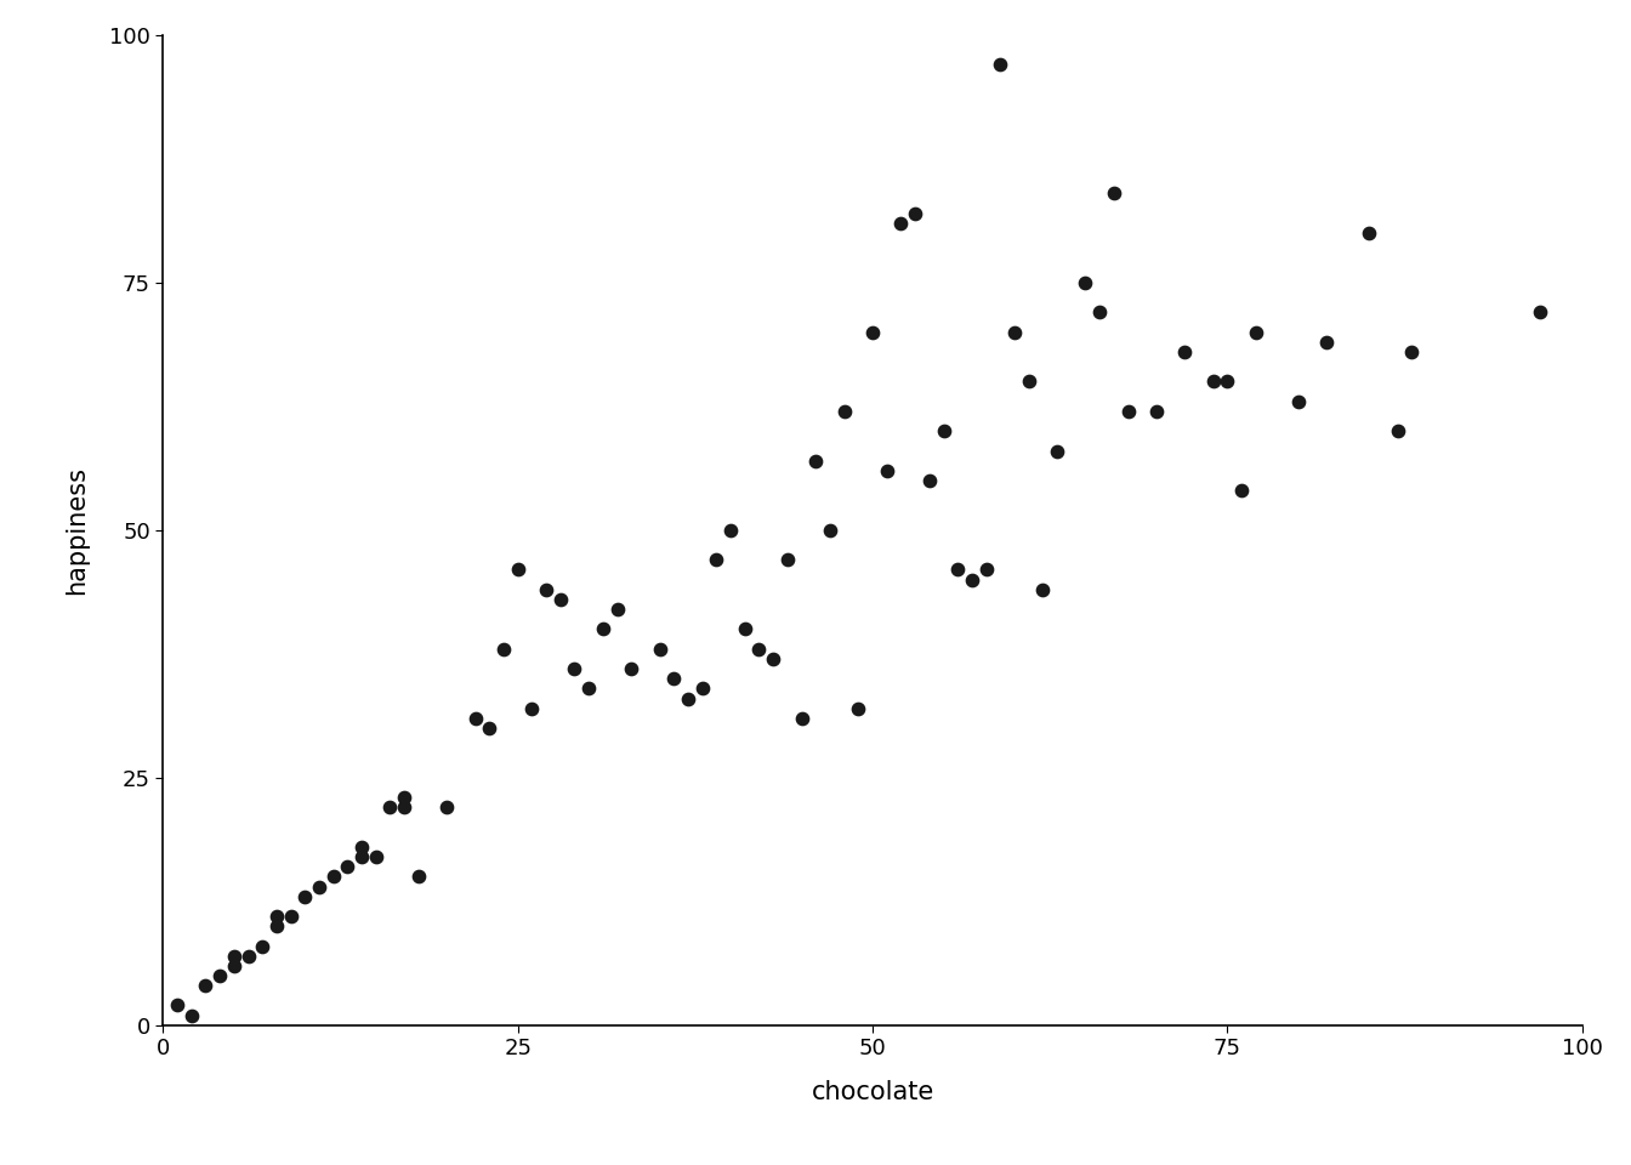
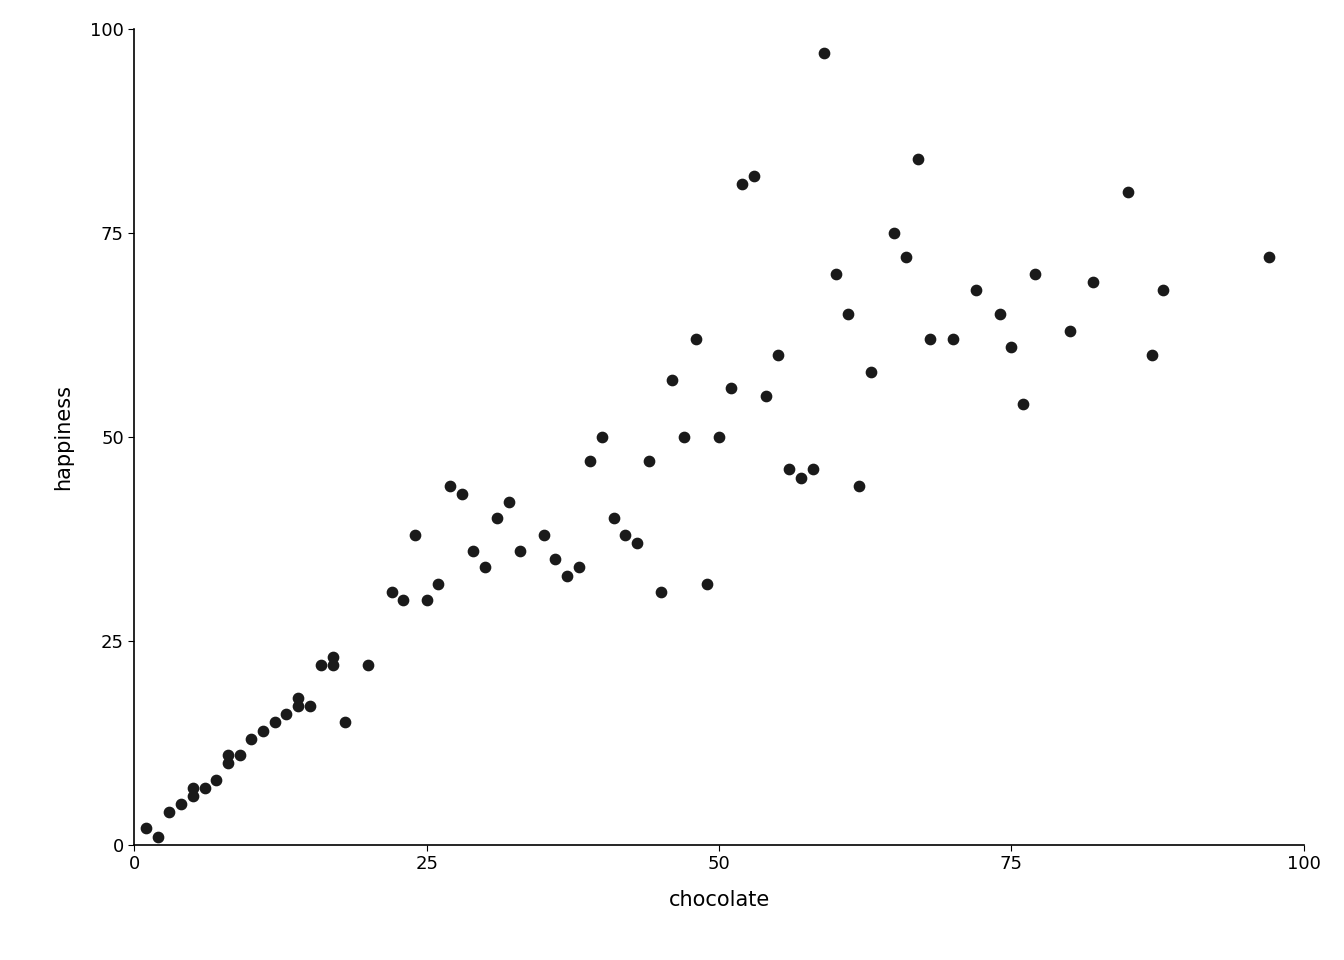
25: 46 -> 30
50: 70 -> 50
75: 65 -> 61
